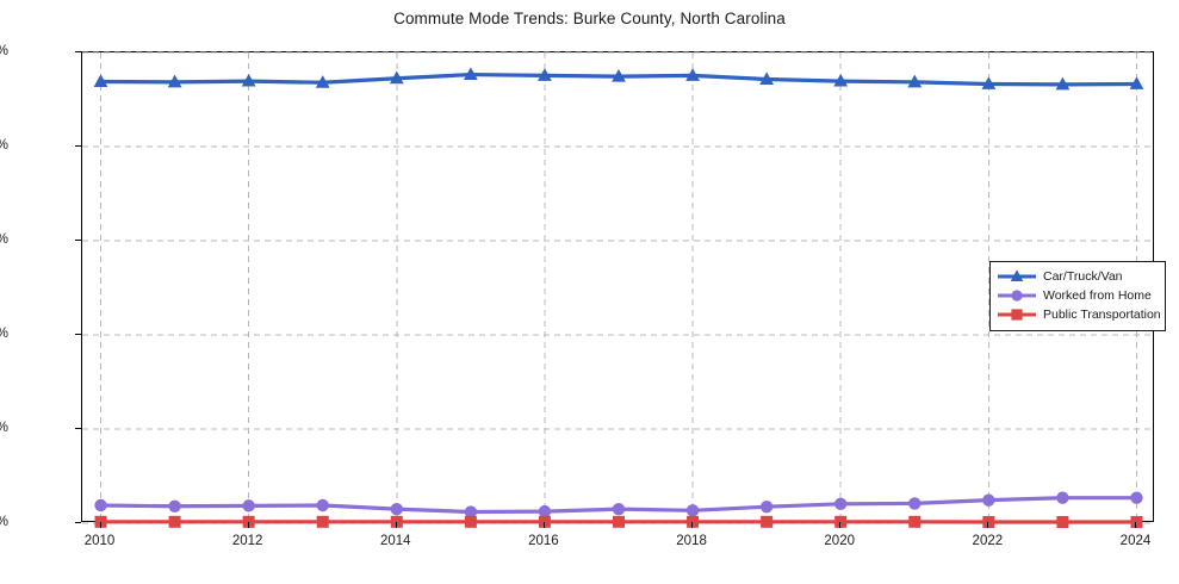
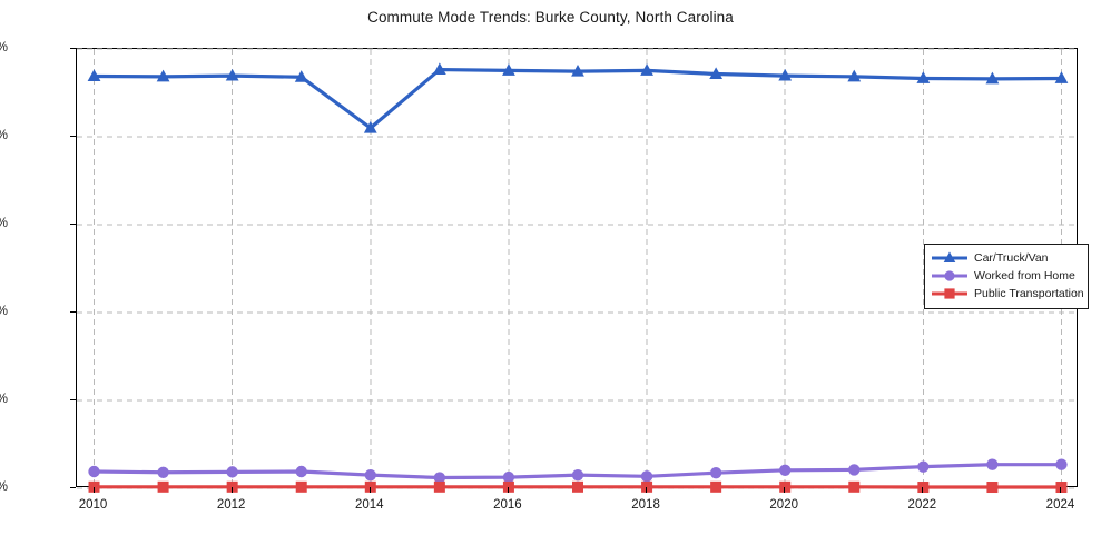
Car/Truck/Van/2014: 94% -> 82%
